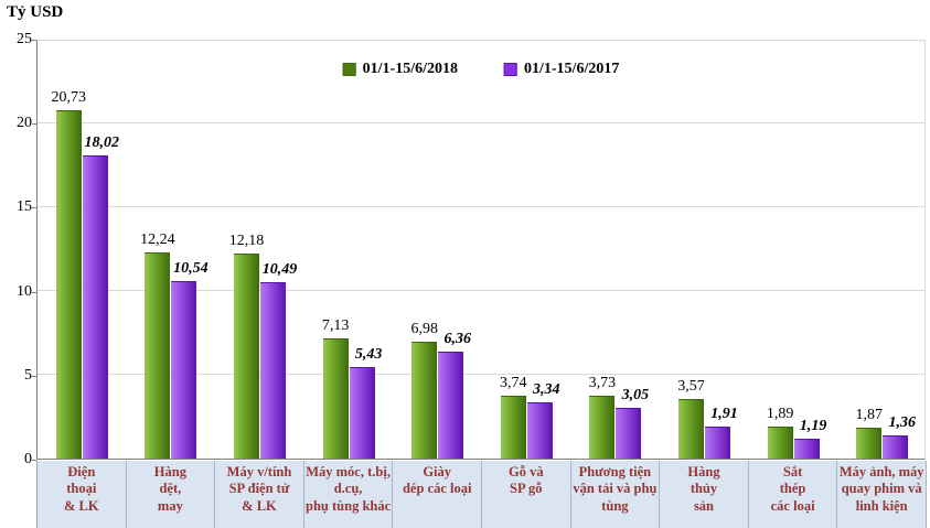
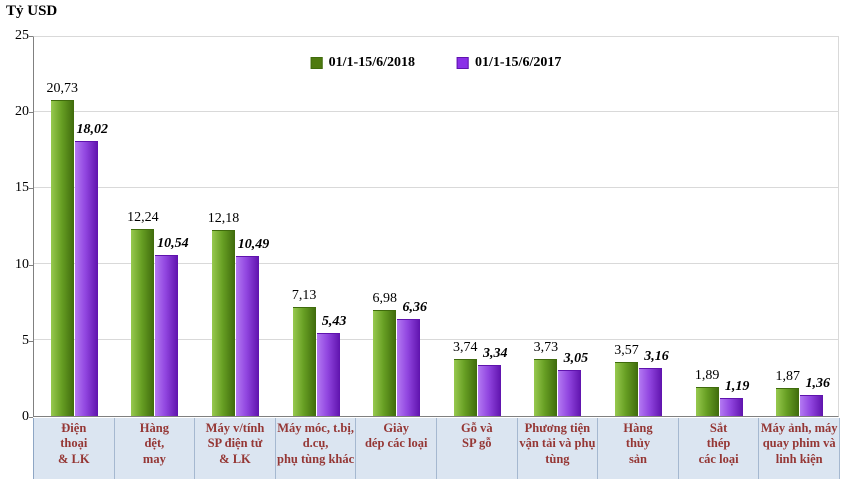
01/1-15/6/2017/Hàng thủy sản: 1,91 -> 3,16
